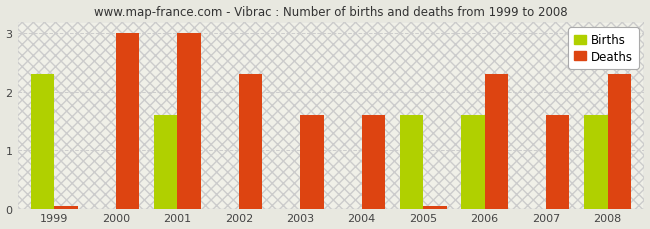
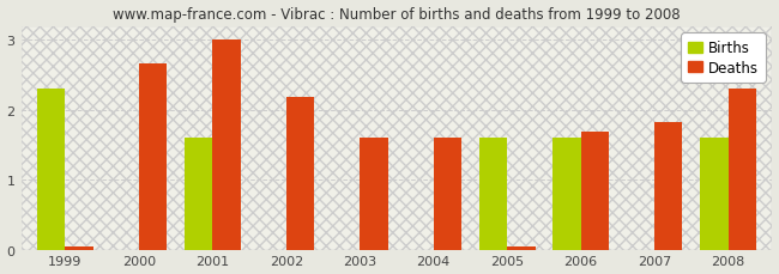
Deaths/2000: 3.00 -> 2.66
Deaths/2002: 2.30 -> 2.18
Deaths/2006: 2.30 -> 1.68
Deaths/2007: 1.60 -> 1.82
